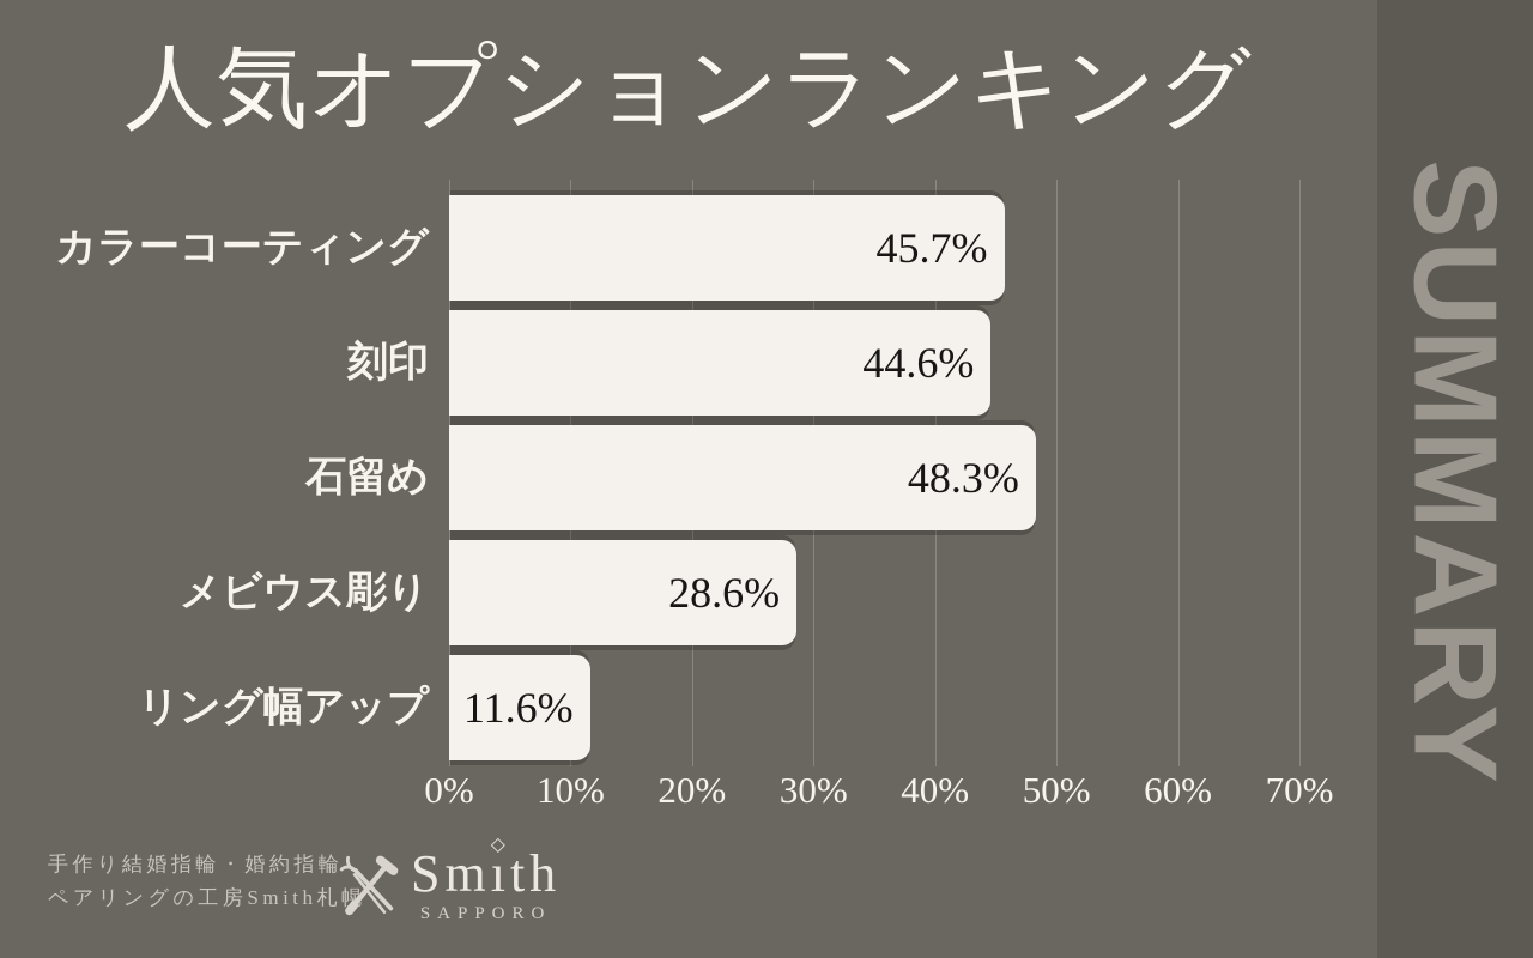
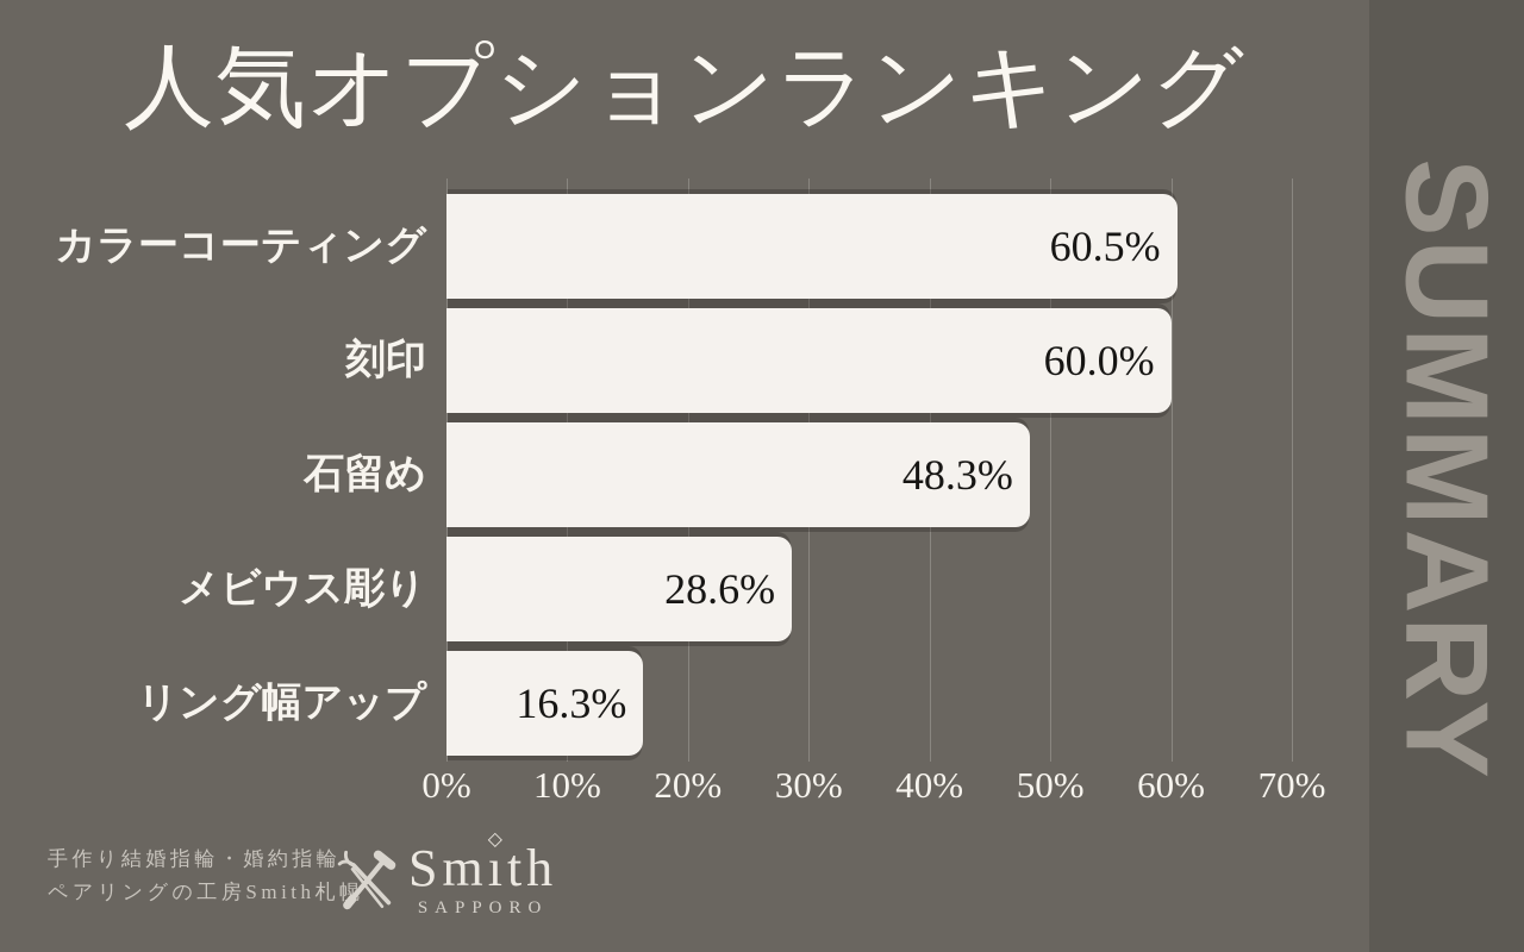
カラーコーティング: 45.7% -> 60.5%
刻印: 44.6% -> 60.0%
リング幅アップ: 11.6% -> 16.3%
